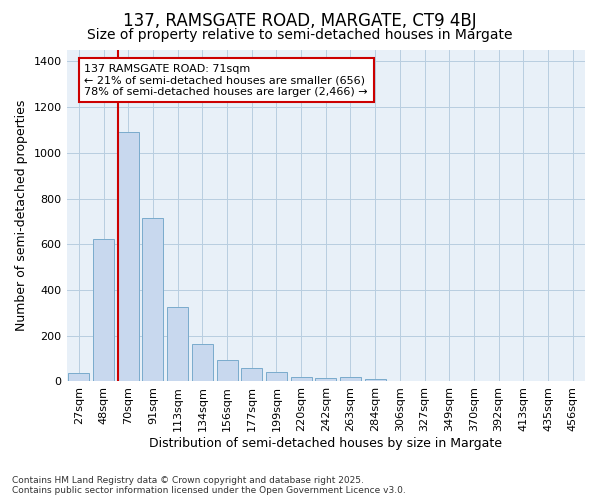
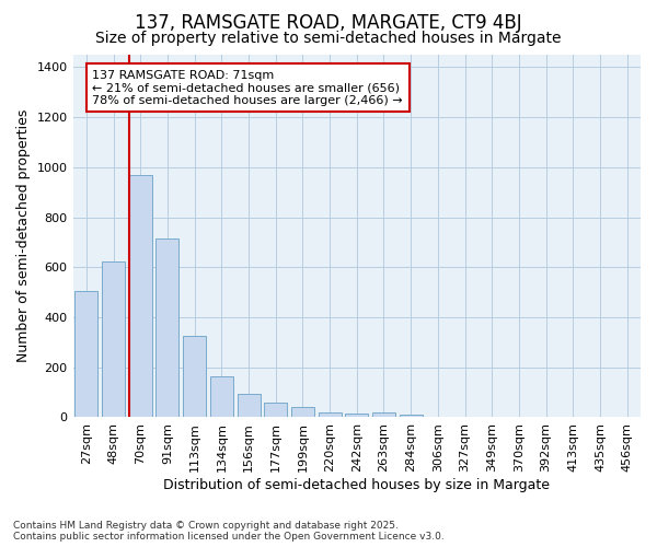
27sqm: 35 -> 505
70sqm: 1090 -> 970
